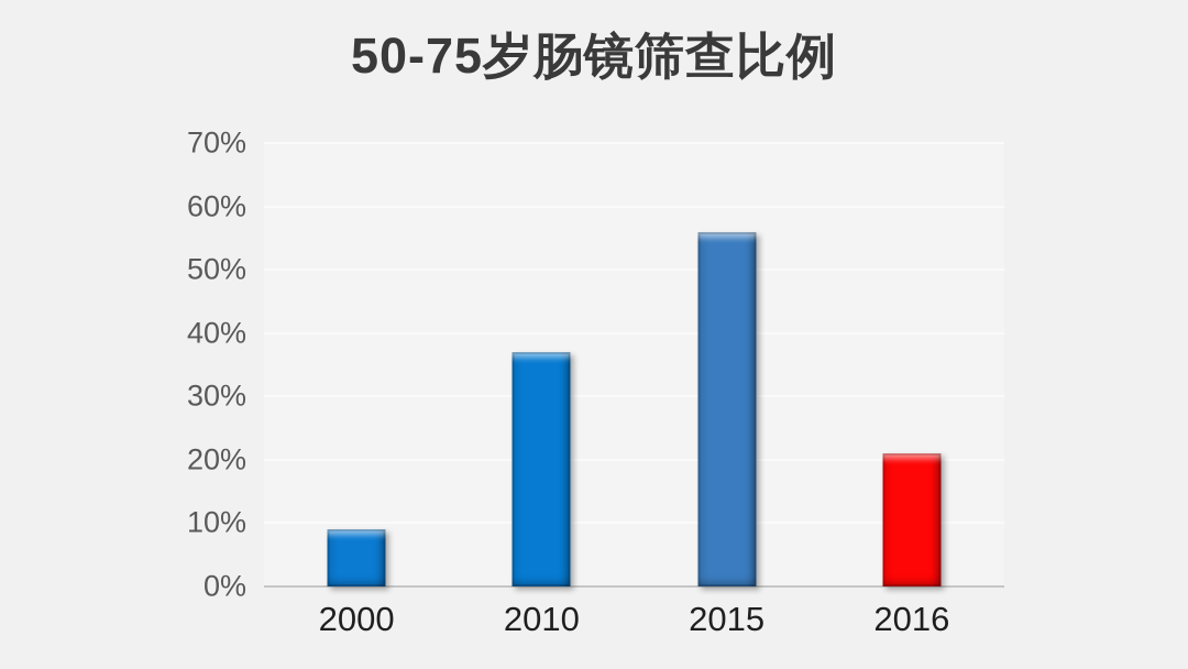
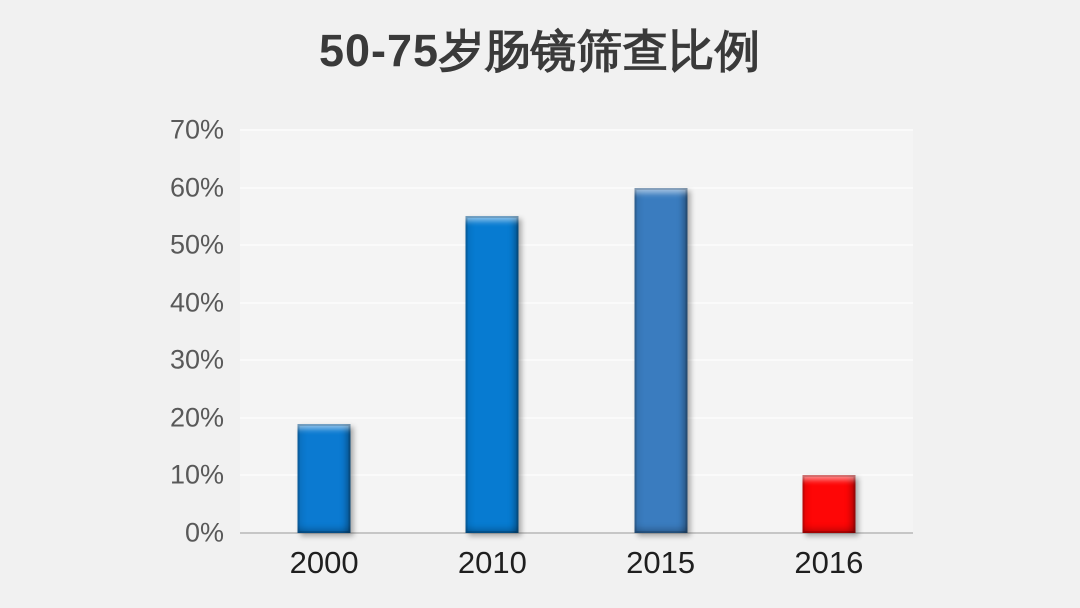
2000: 9% -> 19%
2010: 37% -> 55%
2015: 56% -> 60%
2016: 21% -> 10%
